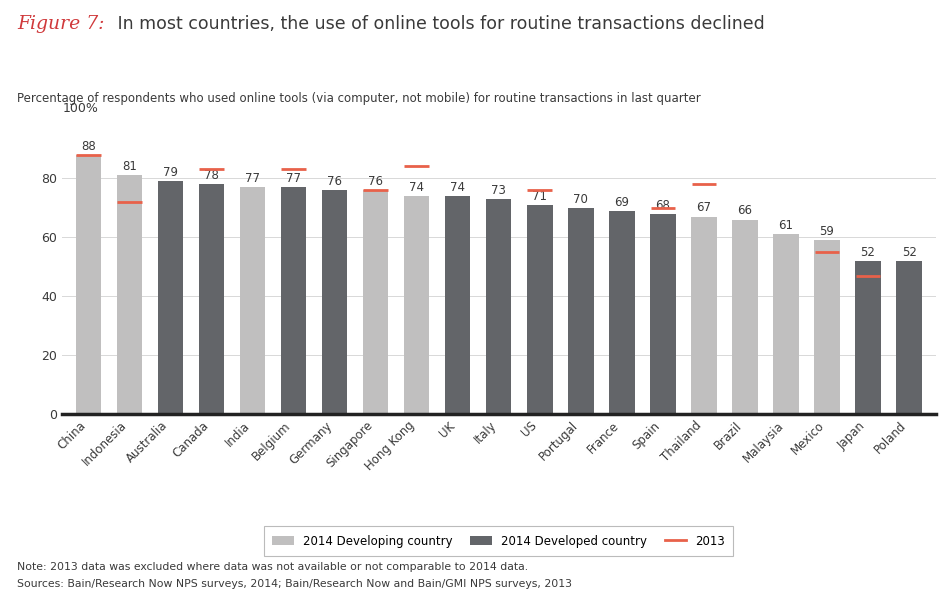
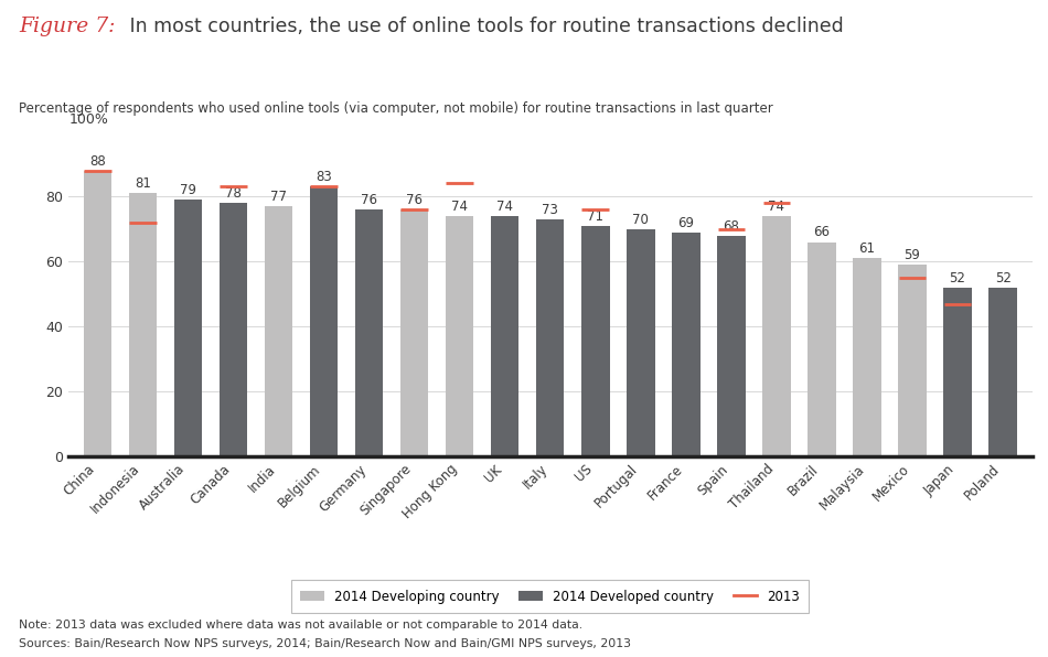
Belgium: 77 -> 83
Thailand: 67 -> 74
